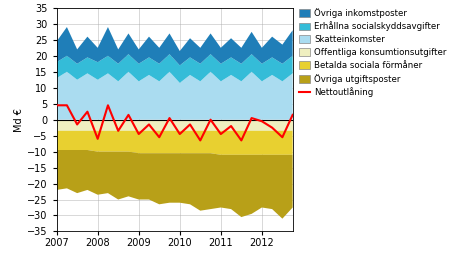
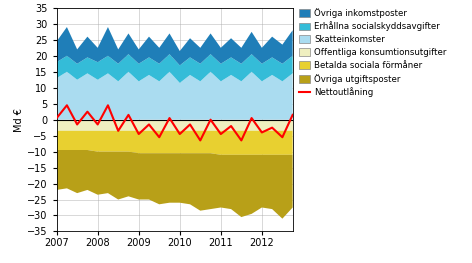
Nettoutlåning/2007: 4.5 -> 0.5
Nettoutlåning/2008: -6.0 -> -1.5
Nettoutlåning/2012: -0.5 -> -4.0
